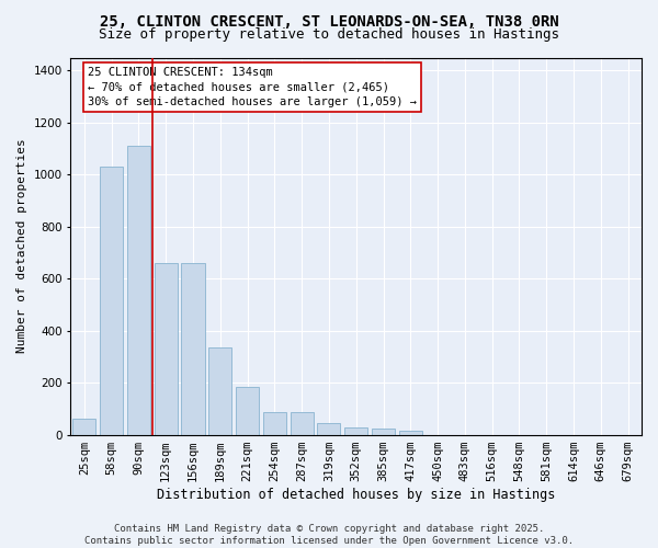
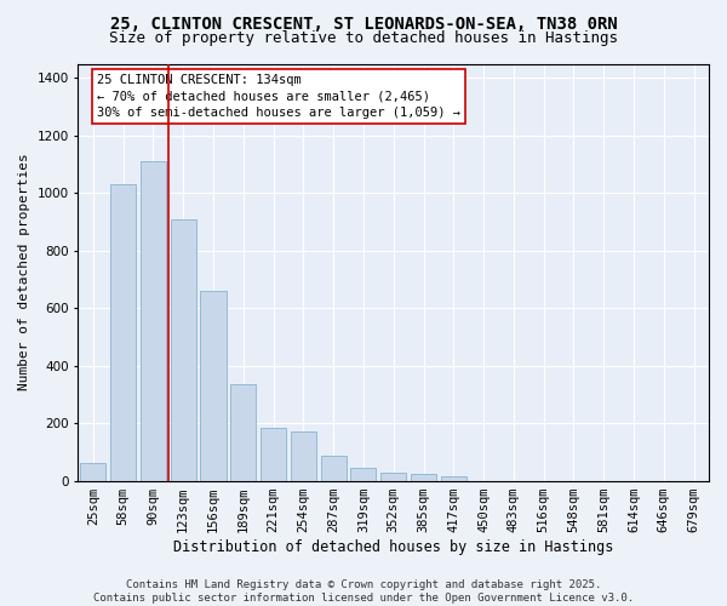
123sqm: 660 -> 910
254sqm: 88 -> 170
